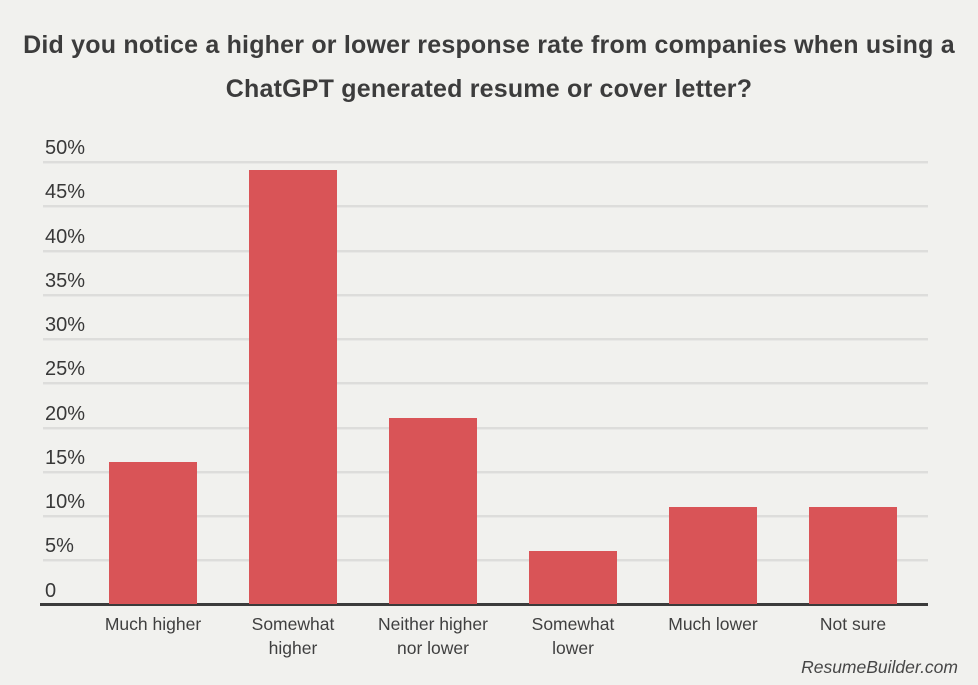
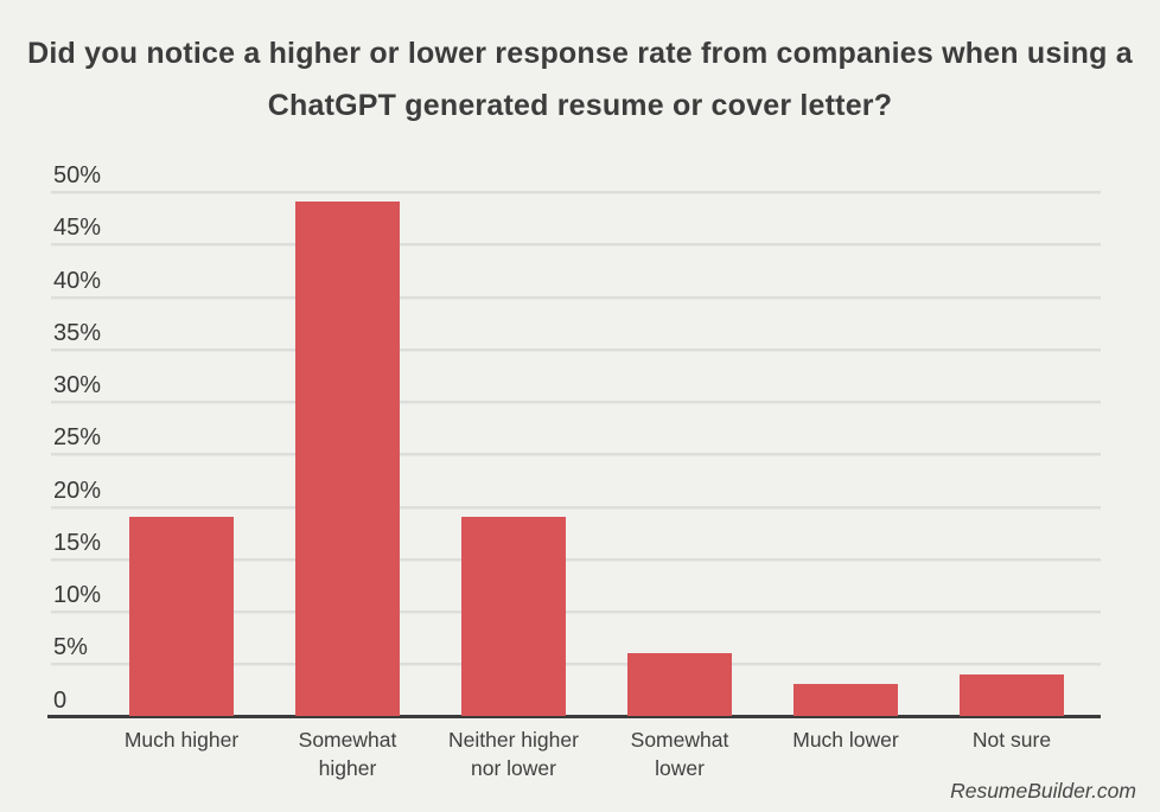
Much higher: 16% -> 19%
Neither higher nor lower: 21% -> 19%
Much lower: 11% -> 3%
Not sure: 11% -> 4%
